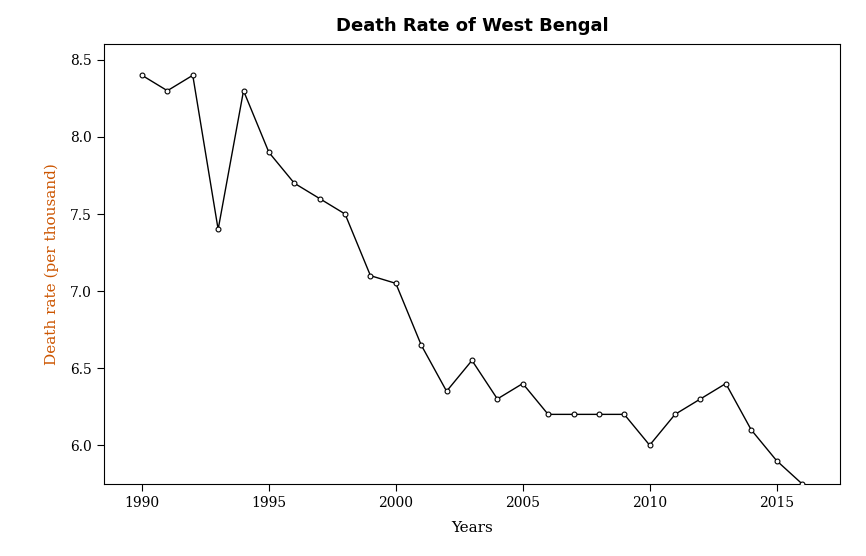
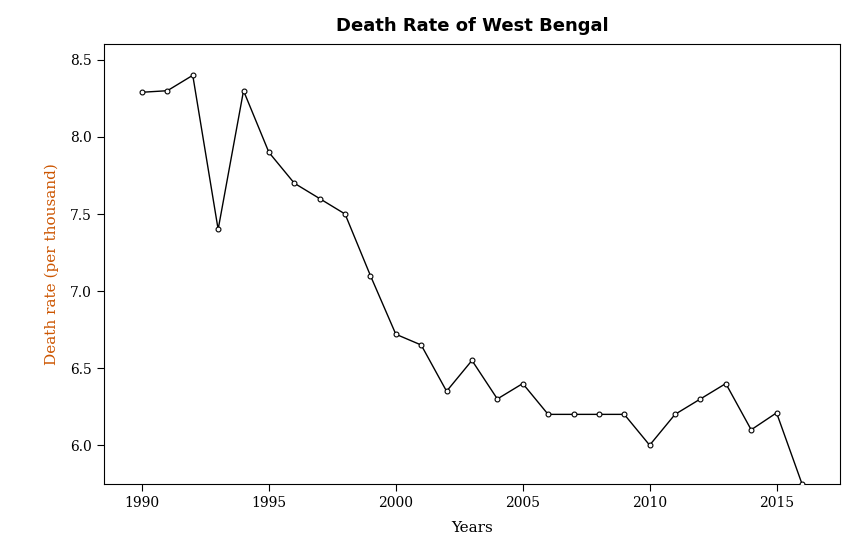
1990: 8.40 -> 8.29
2000: 7.05 -> 6.72
2015: 5.90 -> 6.21
